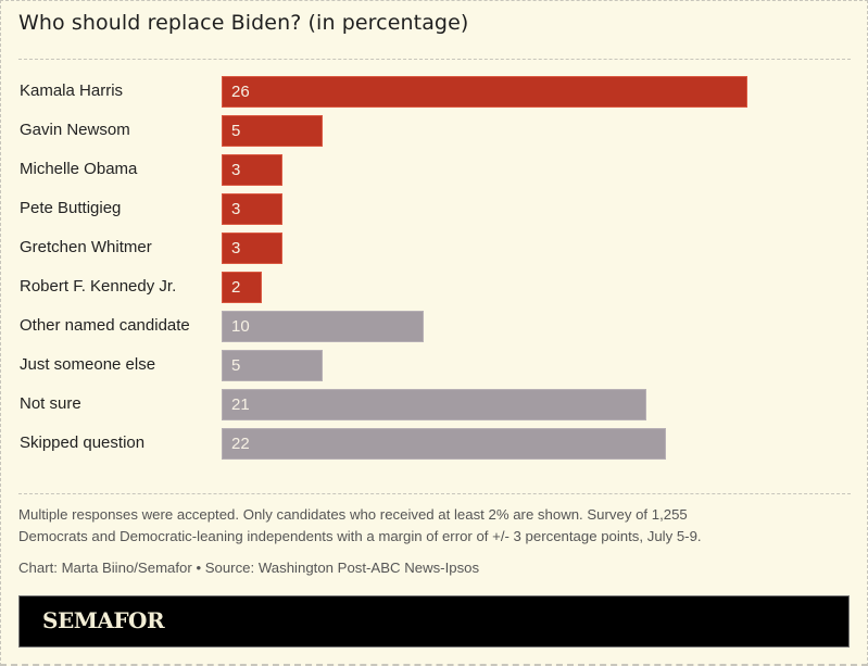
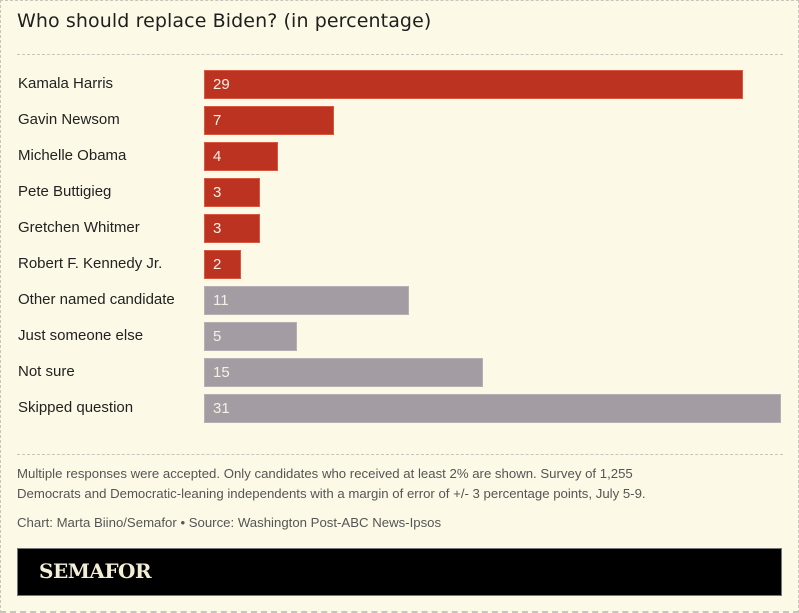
Kamala Harris: 26 -> 29
Gavin Newsom: 5 -> 7
Michelle Obama: 3 -> 4
Other named candidate: 10 -> 11
Not sure: 21 -> 15
Skipped question: 22 -> 31
